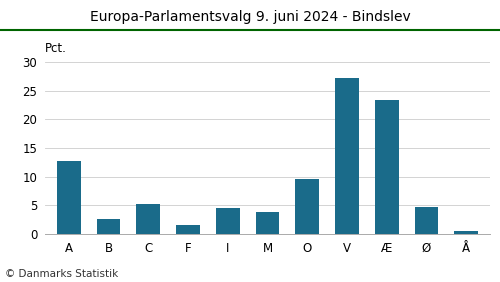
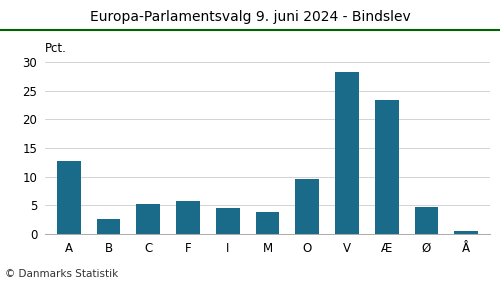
F: 1.6 -> 5.8
V: 27.2 -> 28.2
